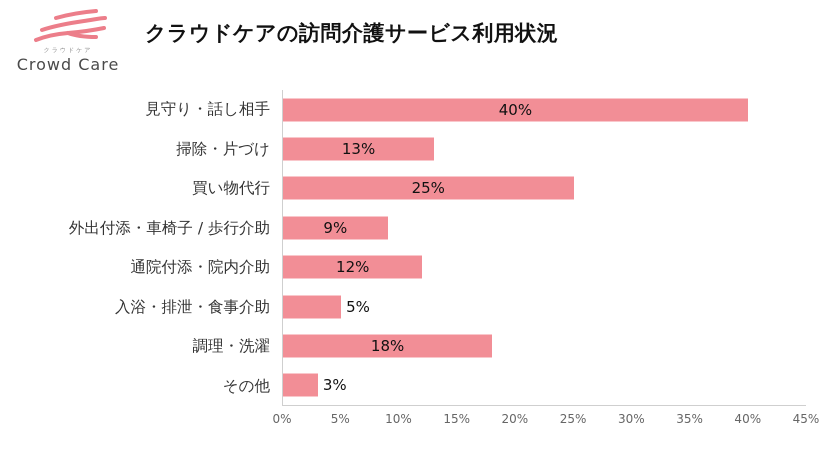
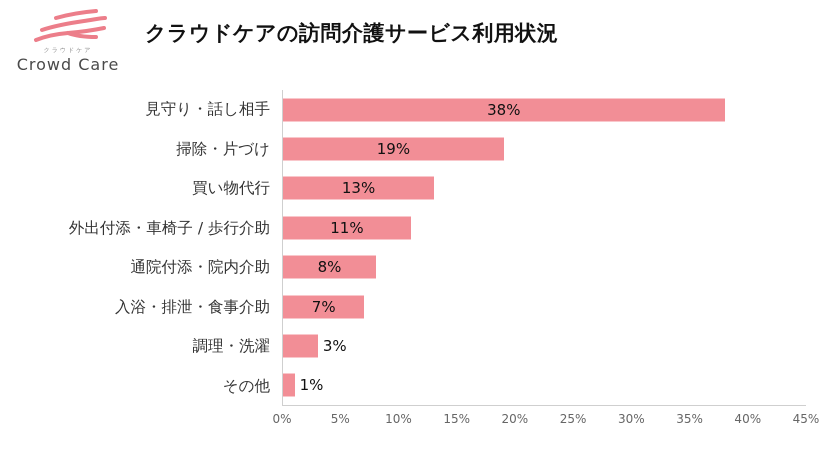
見守り・話し相手: 40% -> 38%
掃除・片づけ: 13% -> 19%
買い物代行: 25% -> 13%
外出付添・車椅子 / 歩行介助: 9% -> 11%
通院付添・院内介助: 12% -> 8%
入浴・排泄・食事介助: 5% -> 7%
調理・洗濯: 18% -> 3%
その他: 3% -> 1%
